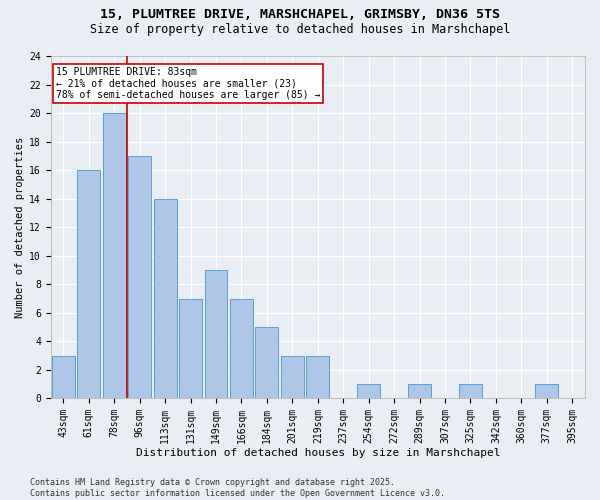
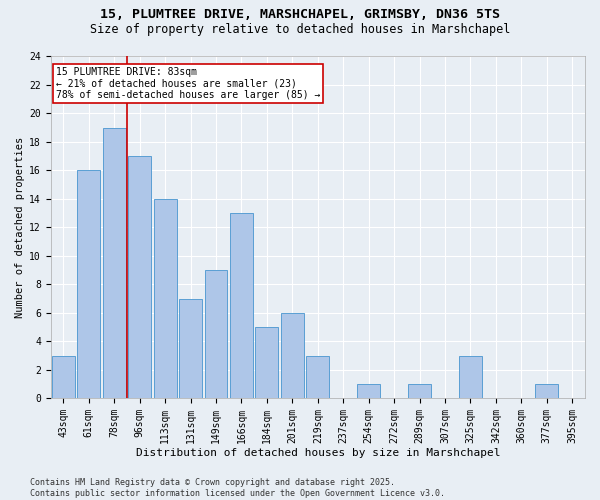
78sqm: 20 -> 19
166sqm: 7 -> 13
201sqm: 3 -> 6
325sqm: 1 -> 3
